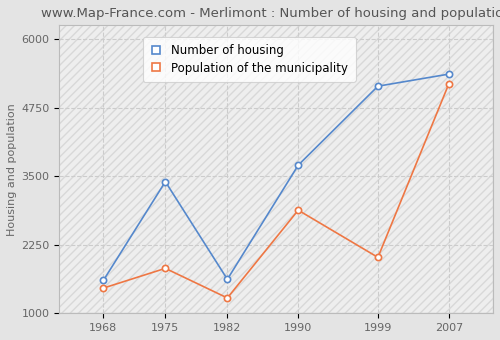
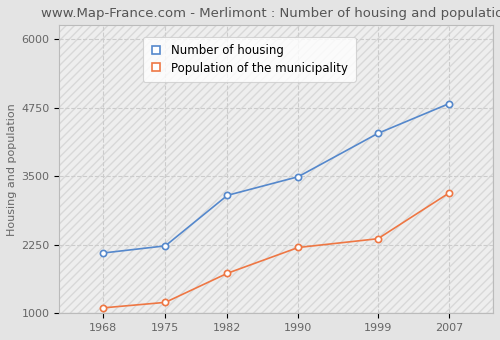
Number of housing/1968: 1600 -> 2100
Population of the municipality/1968: 1460 -> 1100
Number of housing/1975: 3400 -> 2230
Population of the municipality/1975: 1820 -> 1200
Number of housing/1982: 1620 -> 3150
Population of the municipality/1982: 1280 -> 1730
Number of housing/1990: 3700 -> 3490
Population of the municipality/1990: 2880 -> 2200
Number of housing/1999: 5140 -> 4280
Population of the municipality/1999: 2020 -> 2360
Number of housing/2007: 5360 -> 4820
Population of the municipality/2007: 5180 -> 3190
